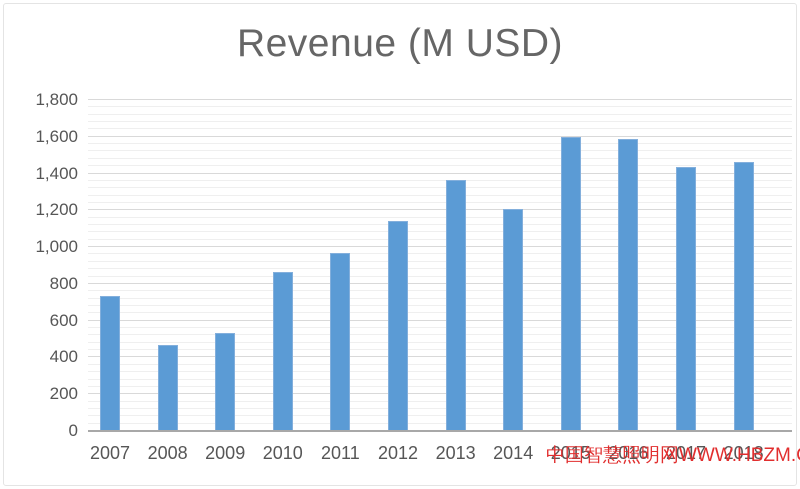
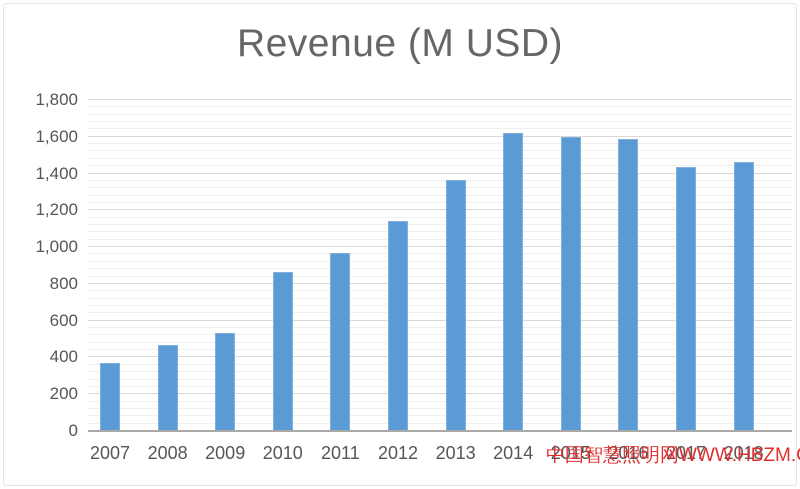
2007: 730 -> 360
2014: 1200 -> 1620
